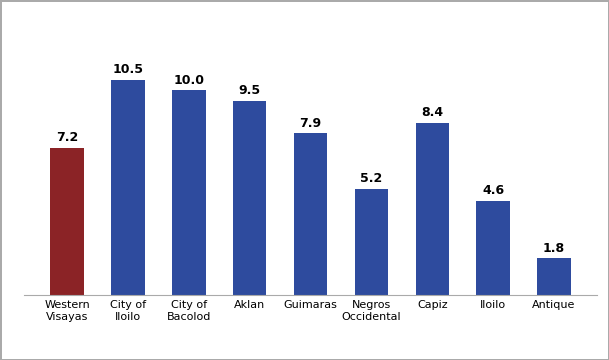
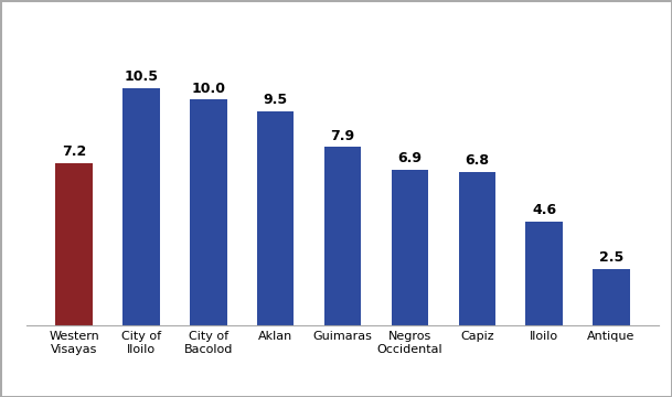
Negros Occidental: 5.2 -> 6.9
Capiz: 8.4 -> 6.8
Antique: 1.8 -> 2.5
